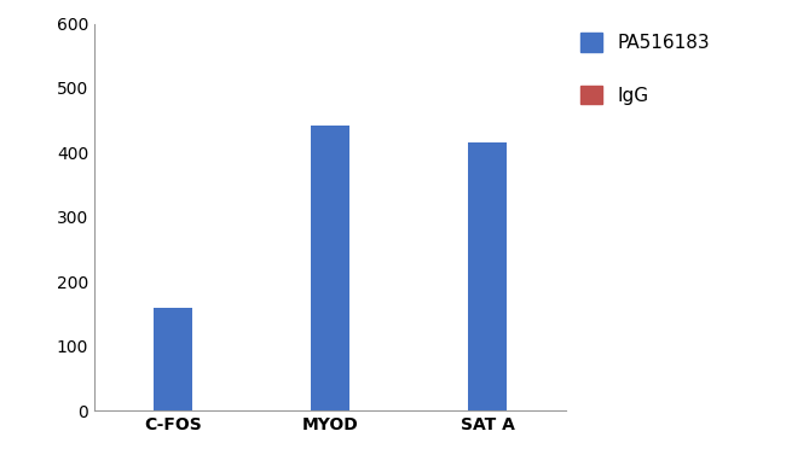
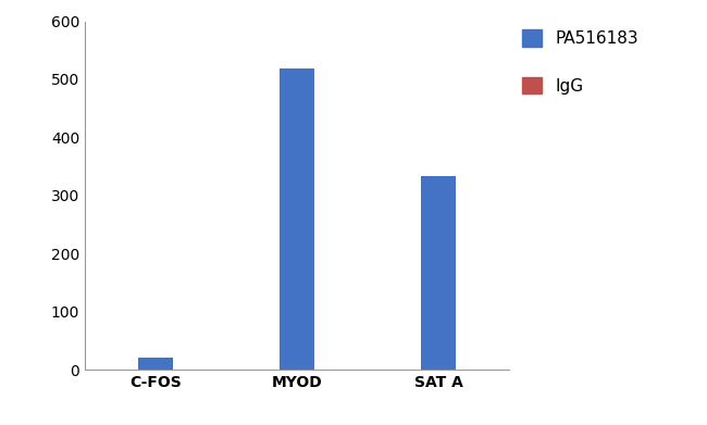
C-FOS: 160 -> 20
MYOD: 442 -> 519
SAT A: 416 -> 333
